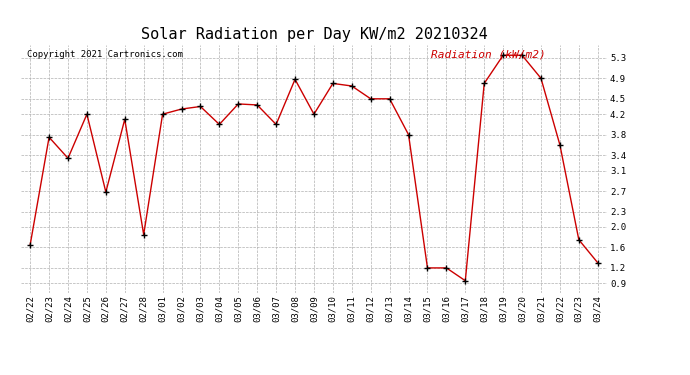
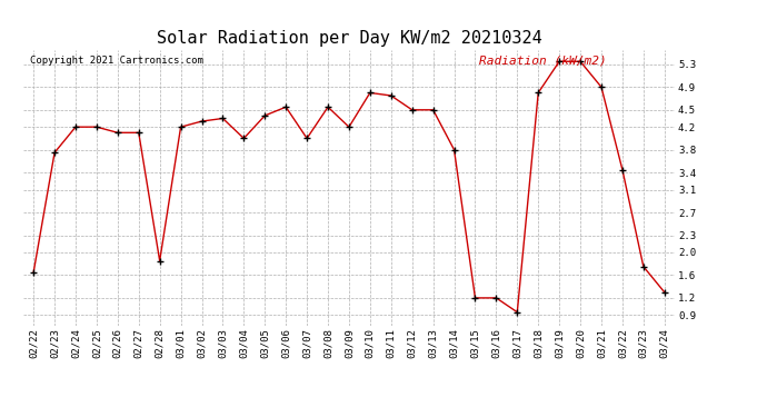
02/24: 3.34 -> 4.20
02/26: 2.68 -> 4.10
03/06: 4.38 -> 4.55
03/08: 4.88 -> 4.55
03/22: 3.60 -> 3.45
